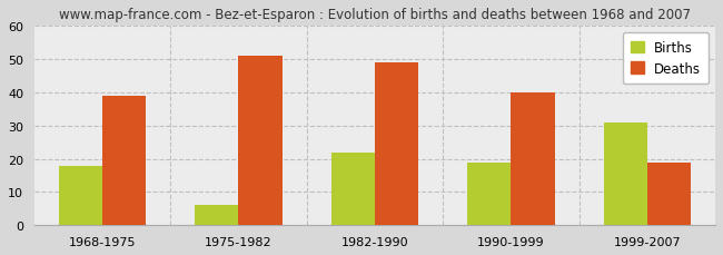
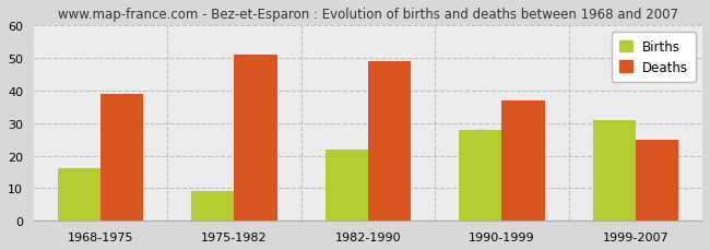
Births/1968-1975: 18 -> 16
Births/1975-1982: 6 -> 9
Births/1990-1999: 19 -> 28
Deaths/1990-1999: 40 -> 37
Deaths/1999-2007: 19 -> 25
